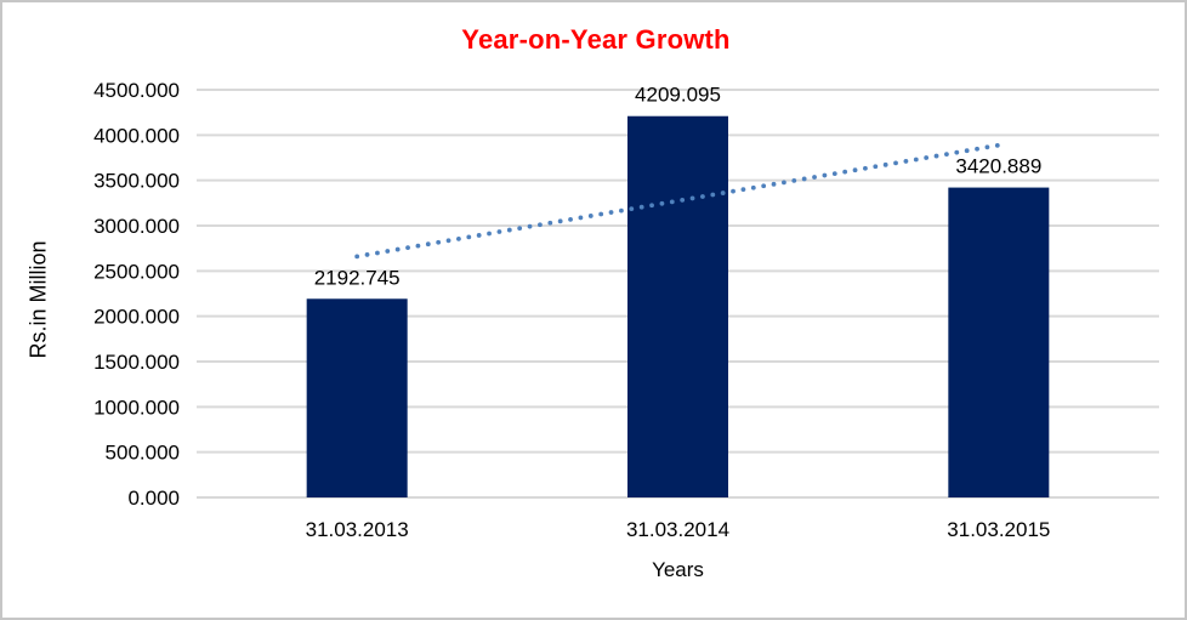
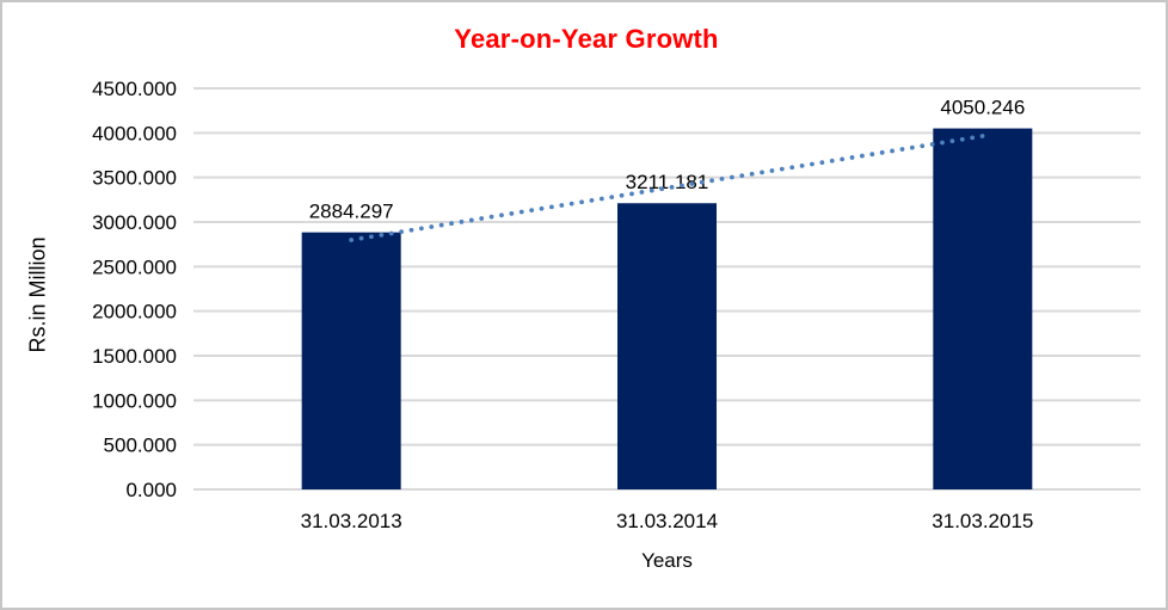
31.03.2013: 2192.745 -> 2884.297
31.03.2014: 4209.095 -> 3211.181
31.03.2015: 3420.889 -> 4050.246
